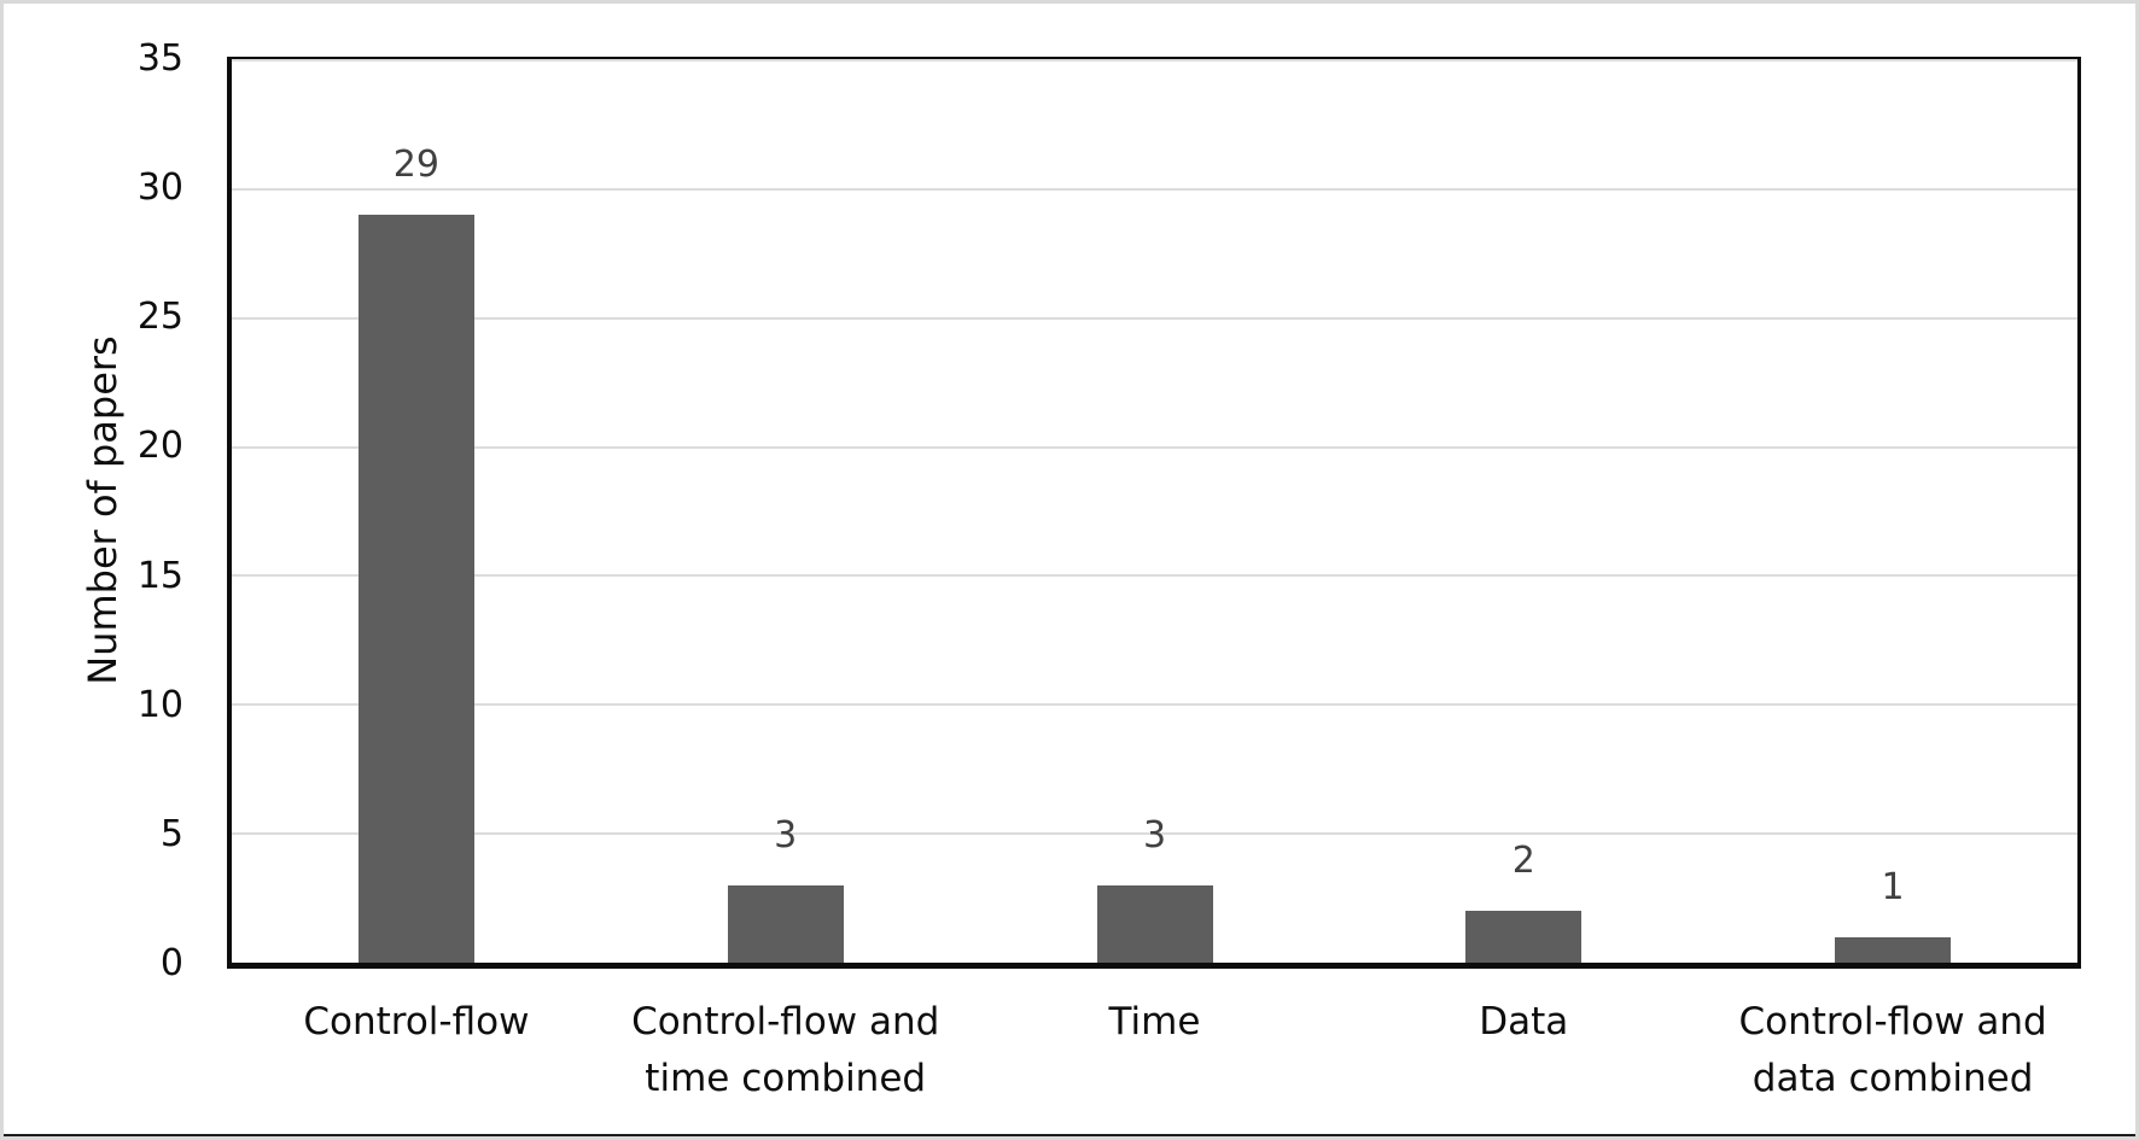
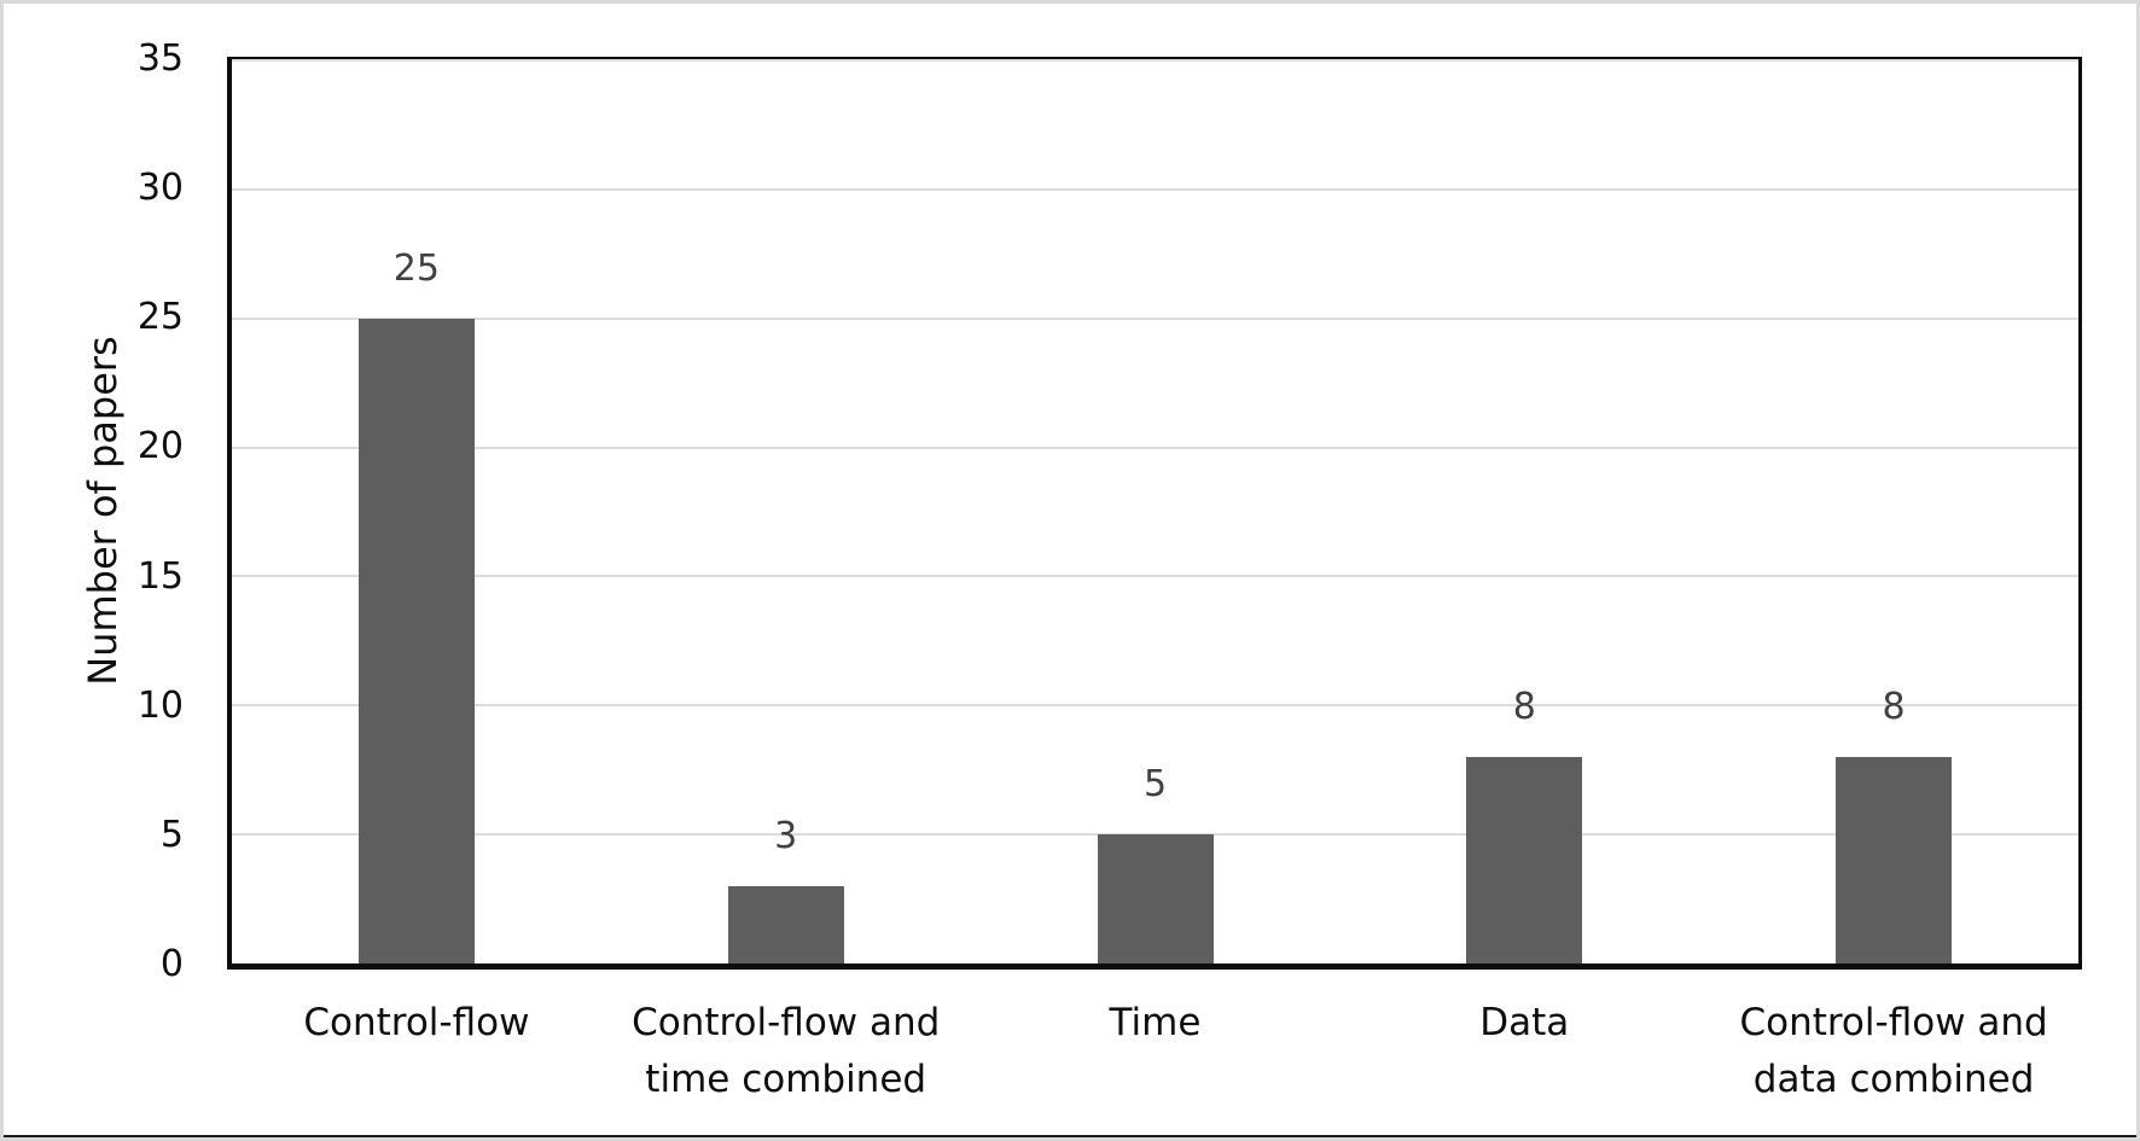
Control-flow: 29 -> 25
Time: 3 -> 5
Data: 2 -> 8
Control-flow and data combined: 1 -> 8
